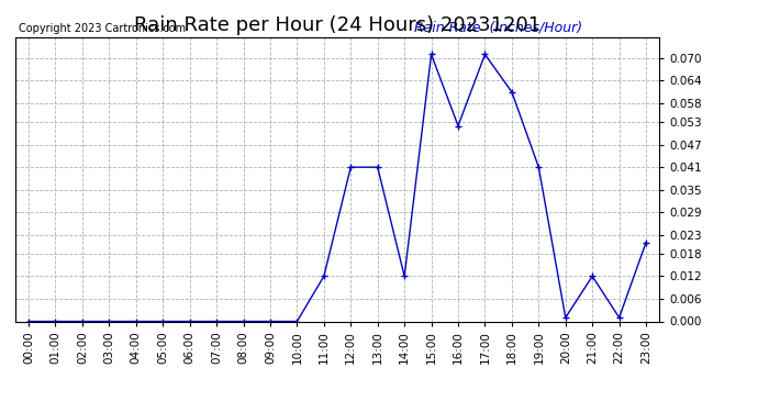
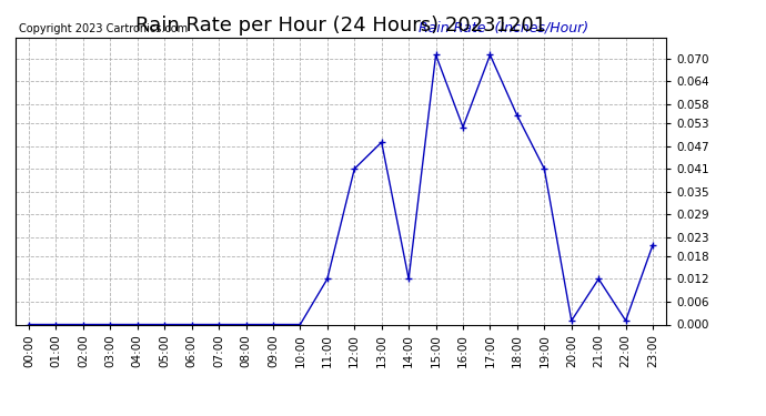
13:00: 0.041 -> 0.048
18:00: 0.061 -> 0.055
